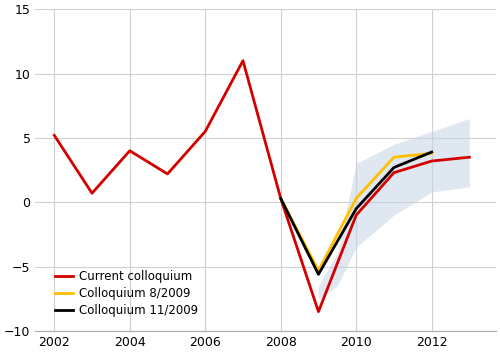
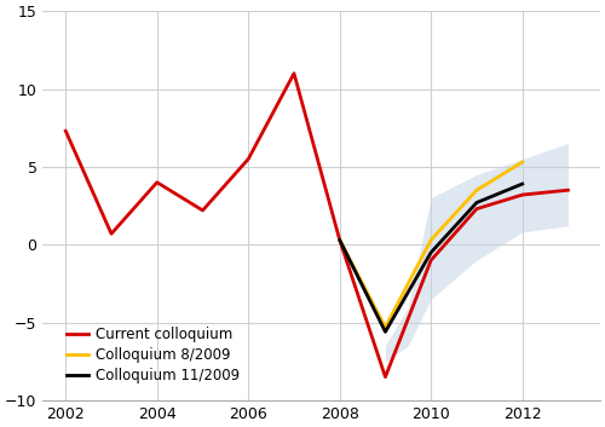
Current colloquium/2002: 5.2 -> 7.3
Colloquium 8/2009/2012: 3.8 -> 5.3
